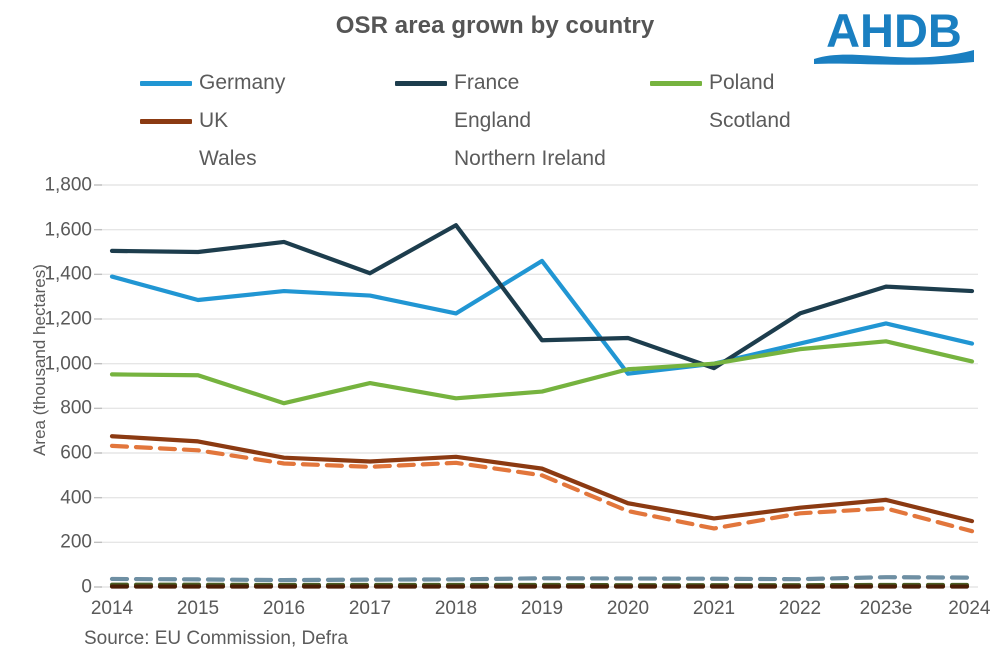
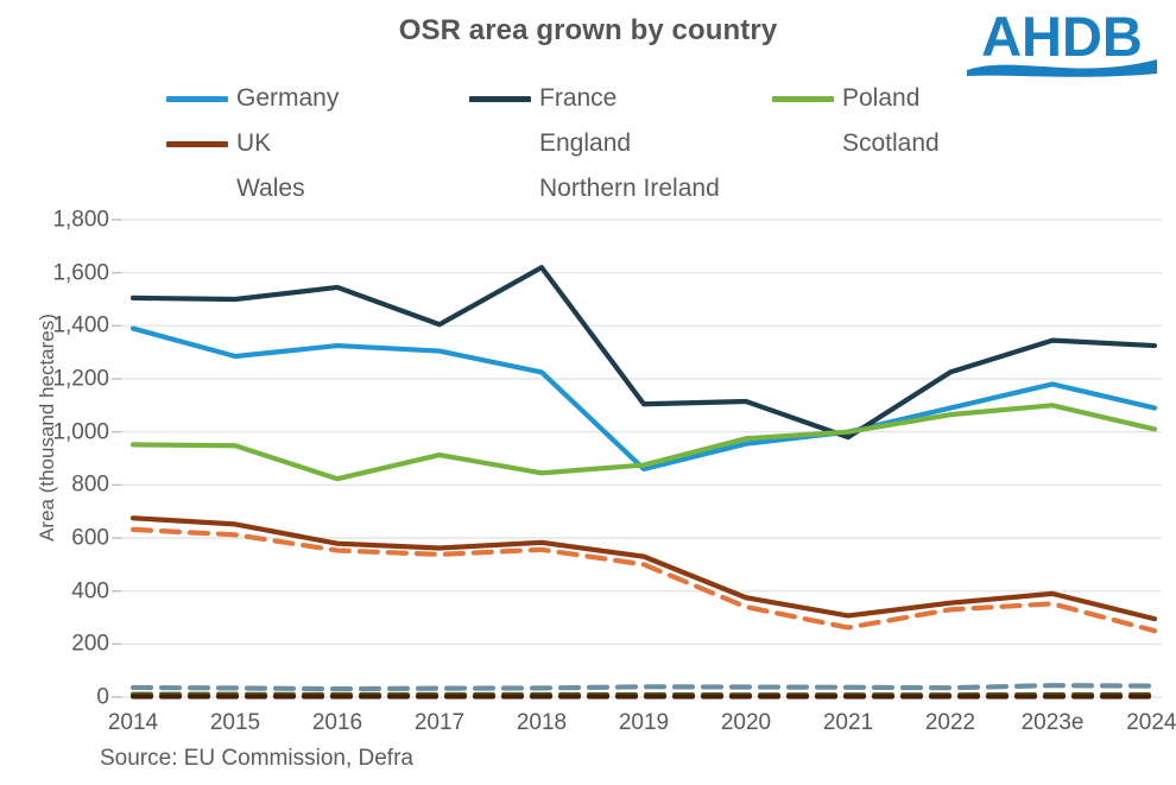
Germany/2019: 1460 -> 860
